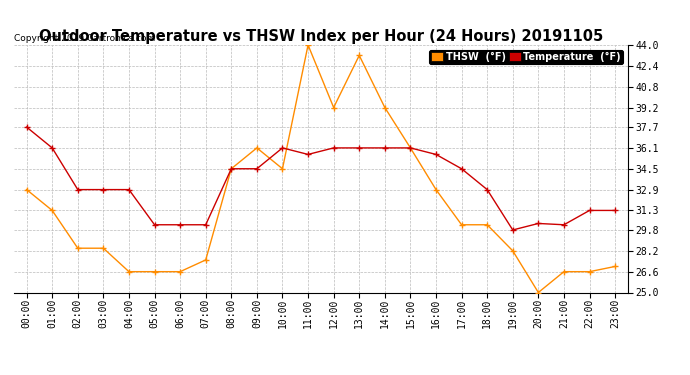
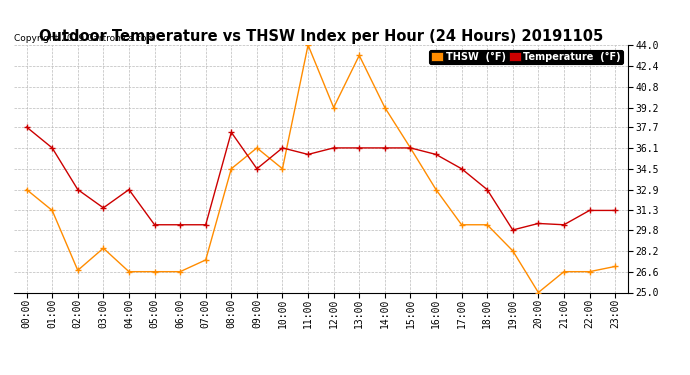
THSW (°F)/02:00: 28.4 -> 26.7
Temperature (°F)/03:00: 32.9 -> 31.5
Temperature (°F)/08:00: 34.5 -> 37.3
